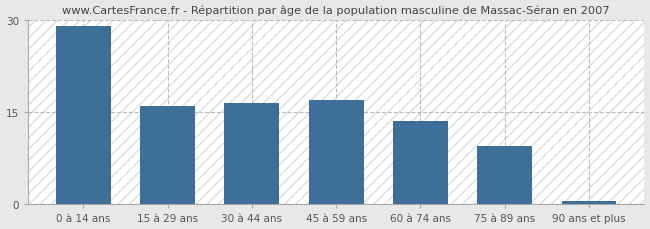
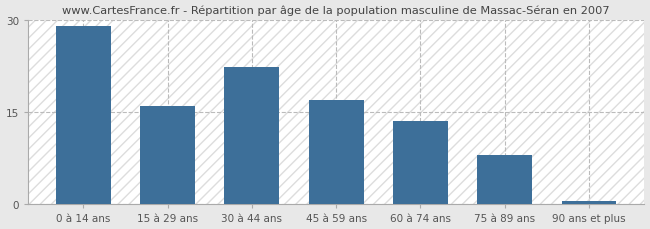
30 à 44 ans: 16.5 -> 22.4
75 à 89 ans: 9.5 -> 8.0
